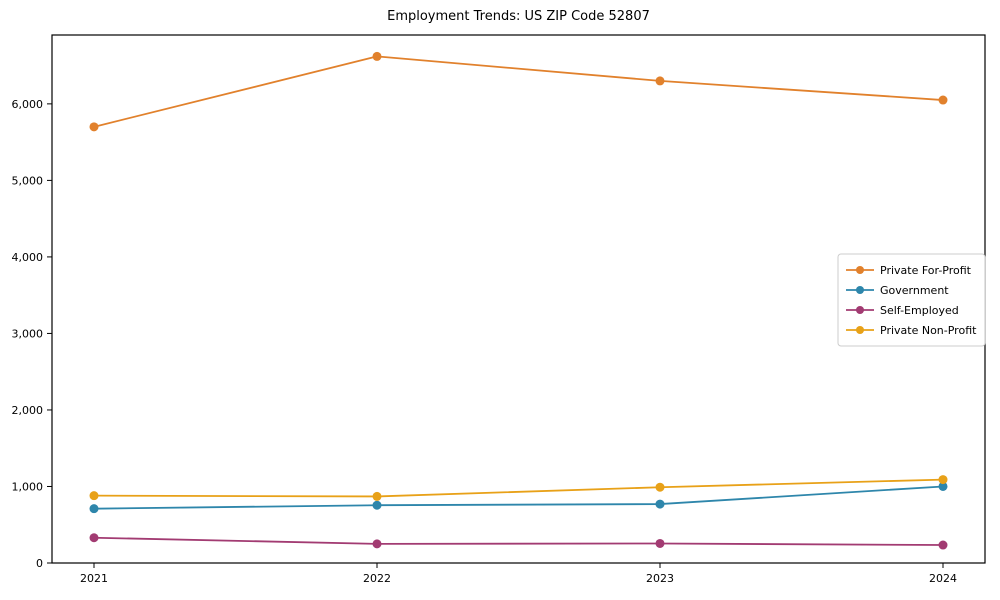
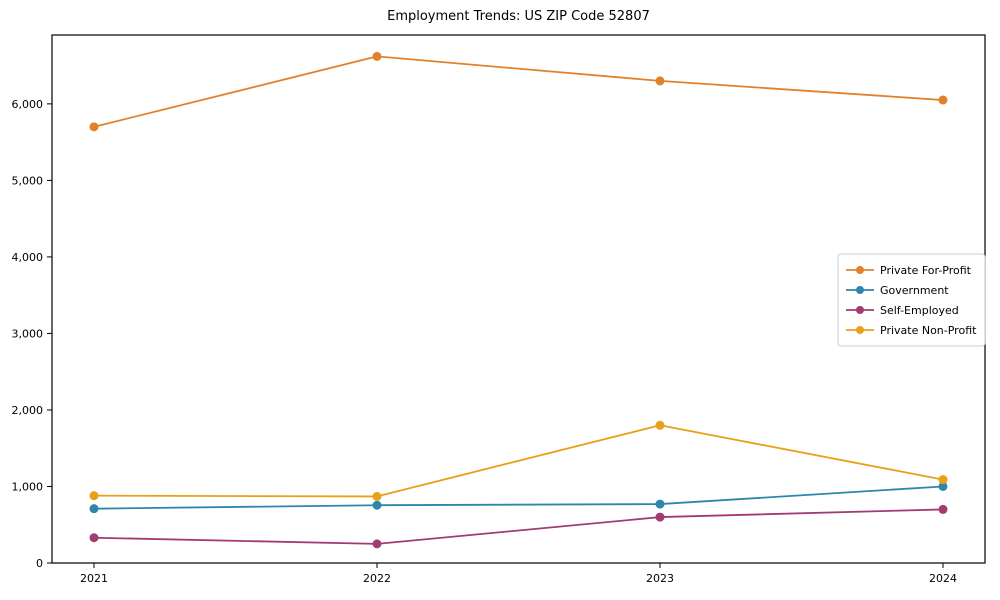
Self-Employed/2023: 300 -> 600
Private Non-Profit/2023: 1000 -> 1800
Self-Employed/2024: 200 -> 700
